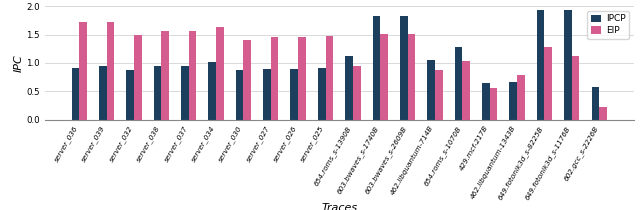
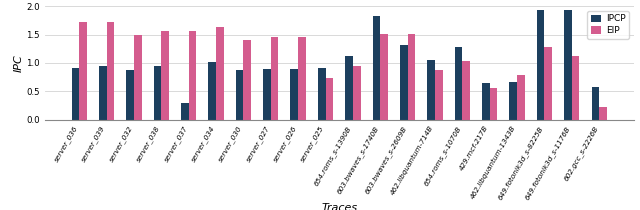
IPCP/server_037: 0.95 -> 0.30
EIP/server_025: 1.47 -> 0.74
IPCP/603.bwaves_s-2609B: 1.83 -> 1.32
